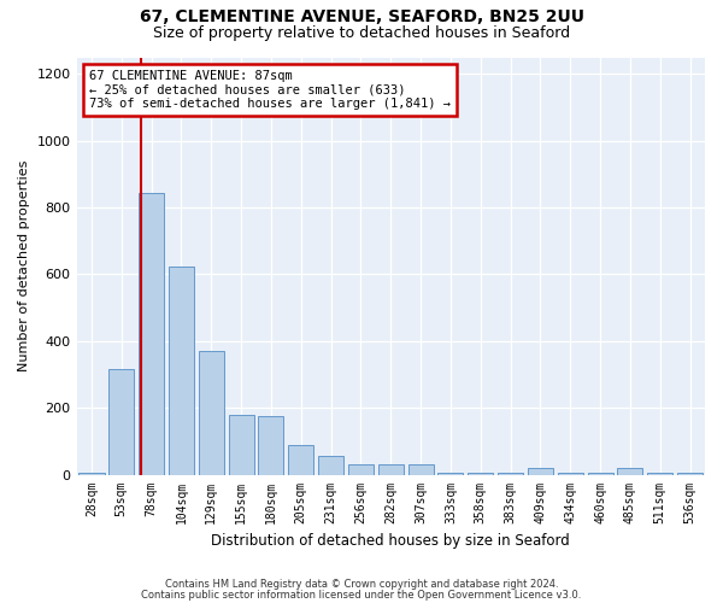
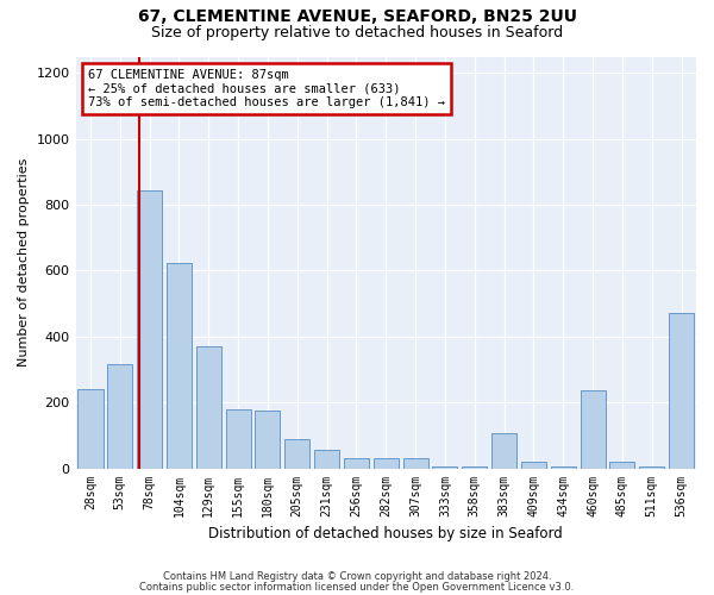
28sqm: 5 -> 240
383sqm: 5 -> 105
460sqm: 5 -> 235
536sqm: 5 -> 470
